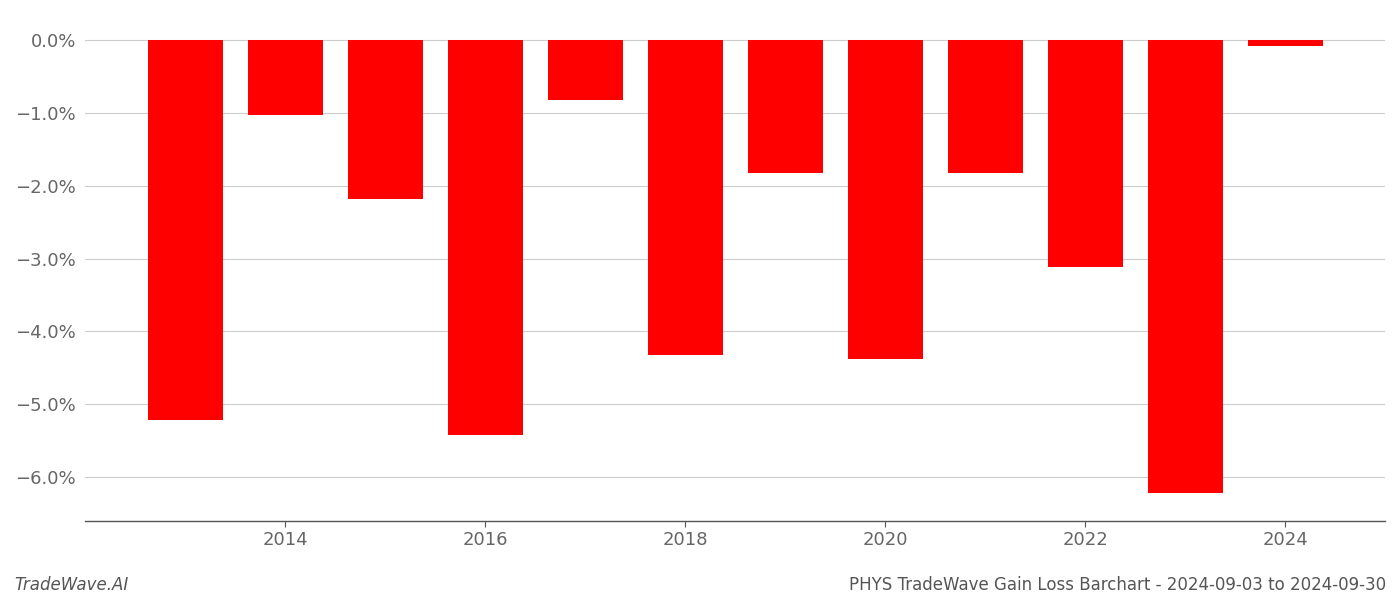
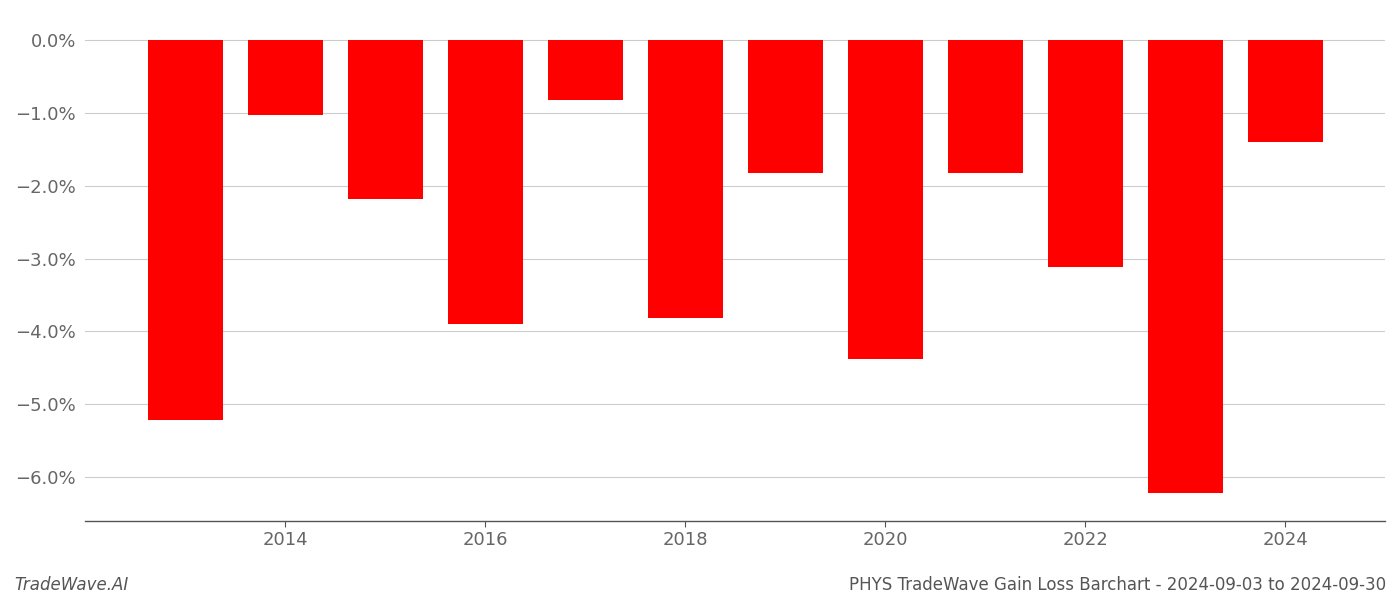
2016: -5.42% -> -3.90%
2018: -4.32% -> -3.82%
2024: -0.08% -> -1.40%
